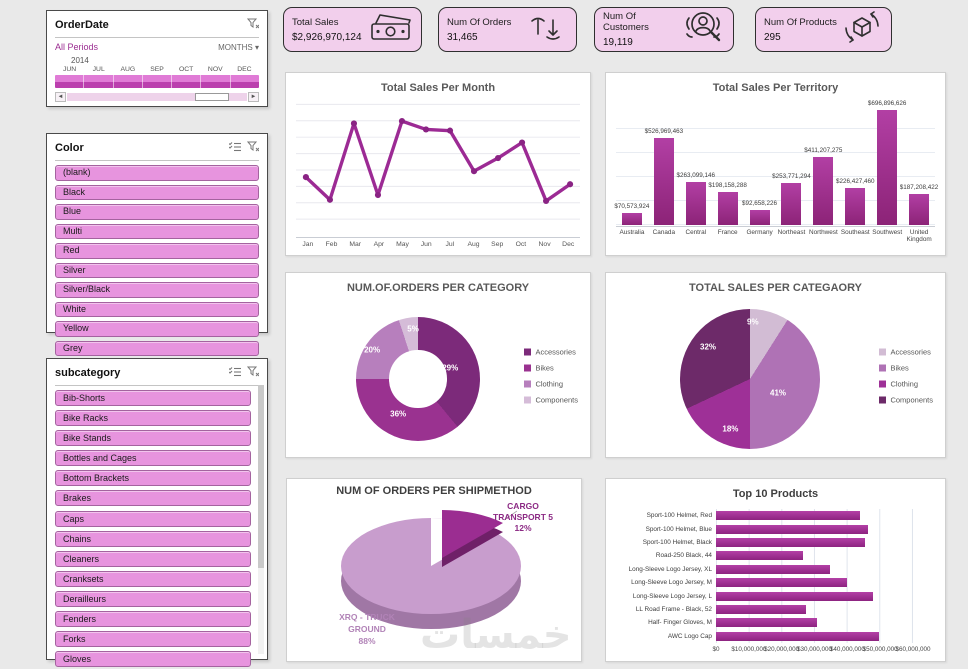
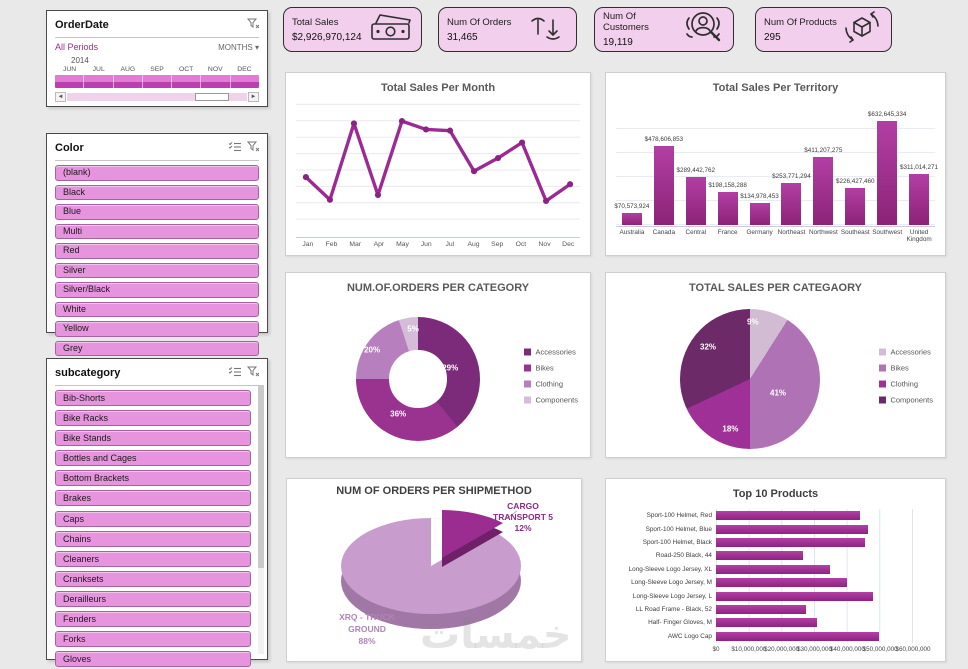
Total Sales Per Territory/Canada: $526,969,463 -> $478,606,853
Total Sales Per Territory/Central: $263,099,146 -> $289,442,762
Total Sales Per Territory/Germany: $92,658,226 -> $134,978,453
Total Sales Per Territory/Southwest: $696,896,626 -> $632,645,334
Total Sales Per Territory/United Kingdom: $187,208,422 -> $311,014,271
